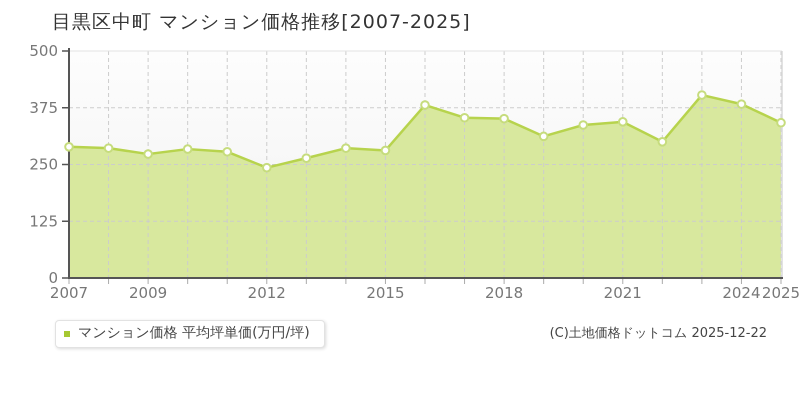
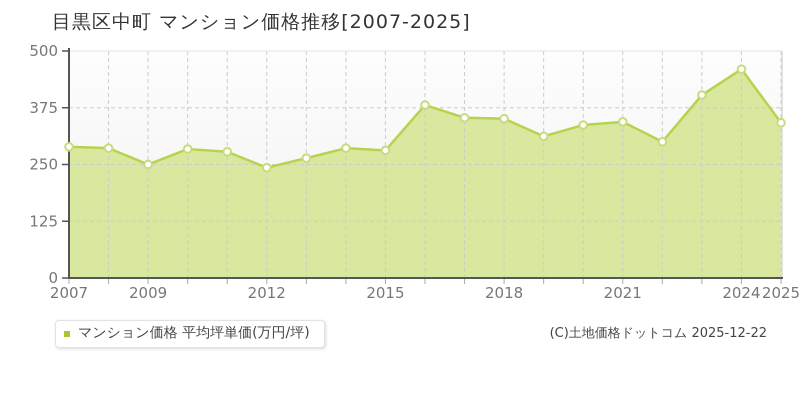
2009: 270 -> 250
2024: 380 -> 460
